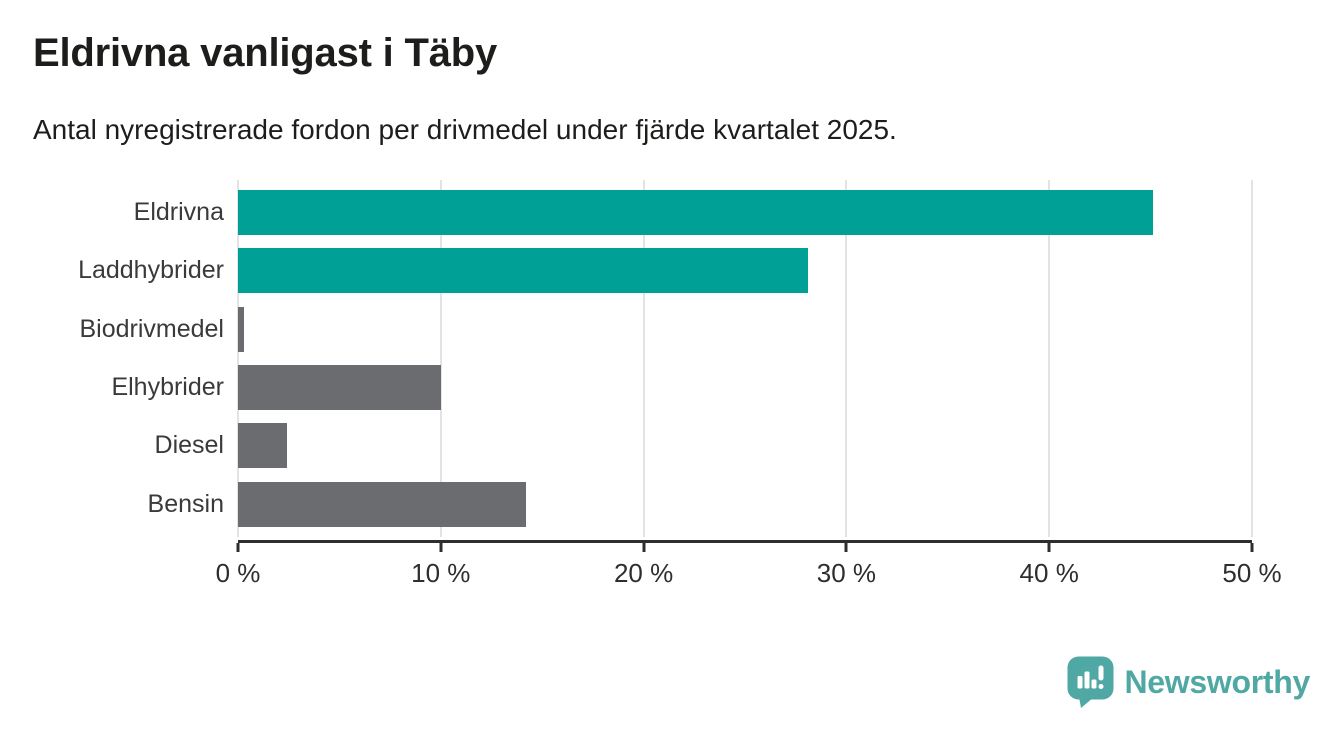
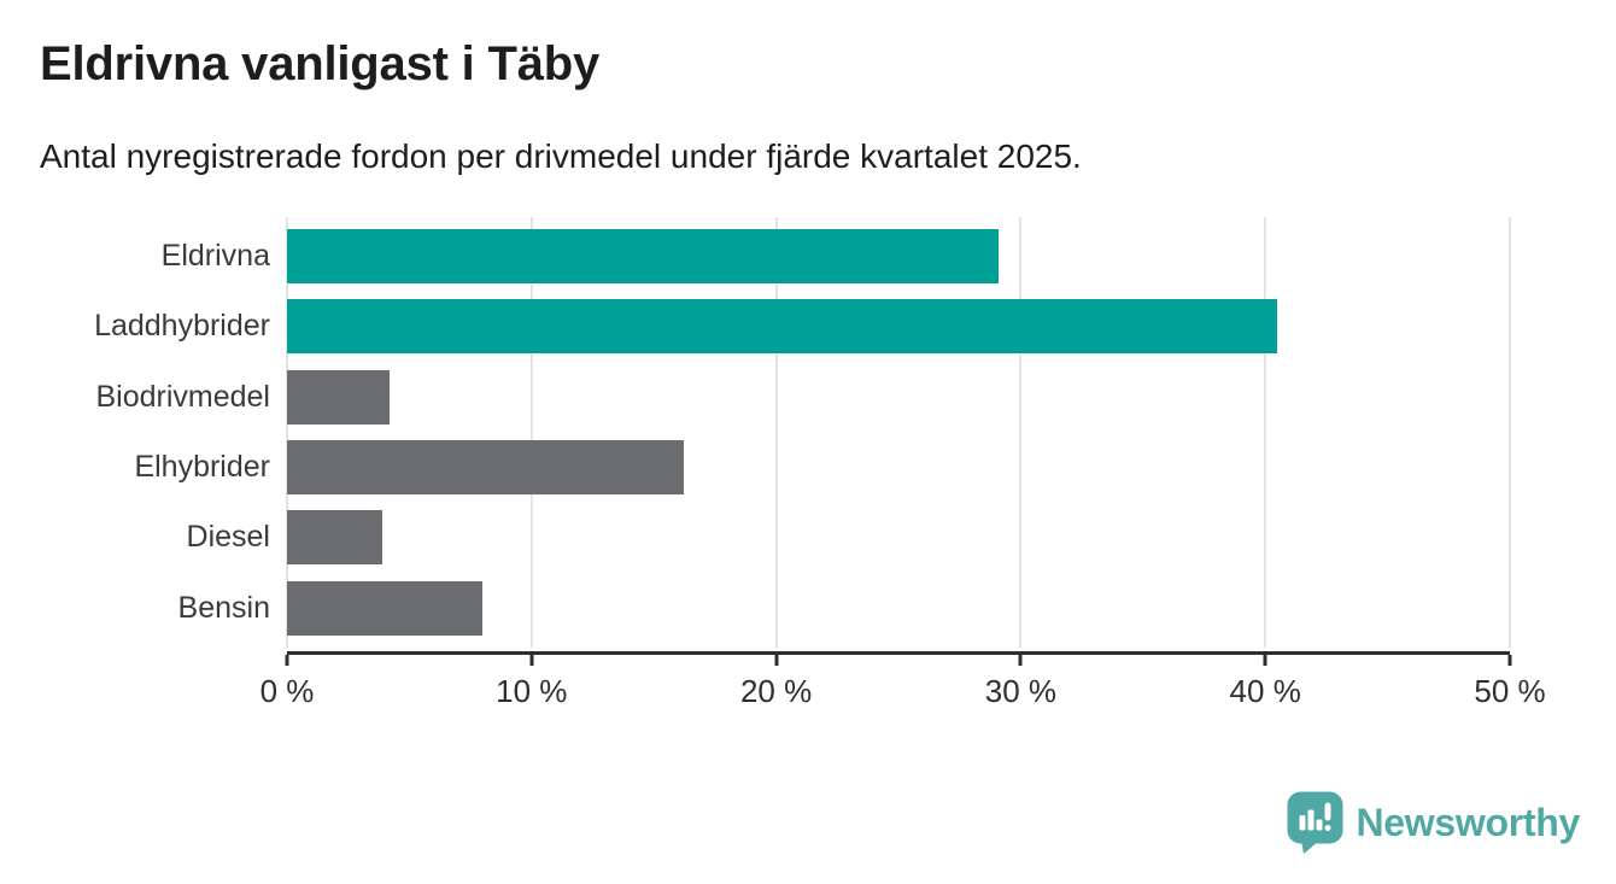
Eldrivna: 45.1% -> 29.1%
Laddhybrider: 28.1% -> 40.5%
Biodrivmedel: 0.3% -> 4.2%
Elhybrider: 10.0% -> 16.2%
Diesel: 2.4% -> 3.9%
Bensin: 14.2% -> 8.0%
